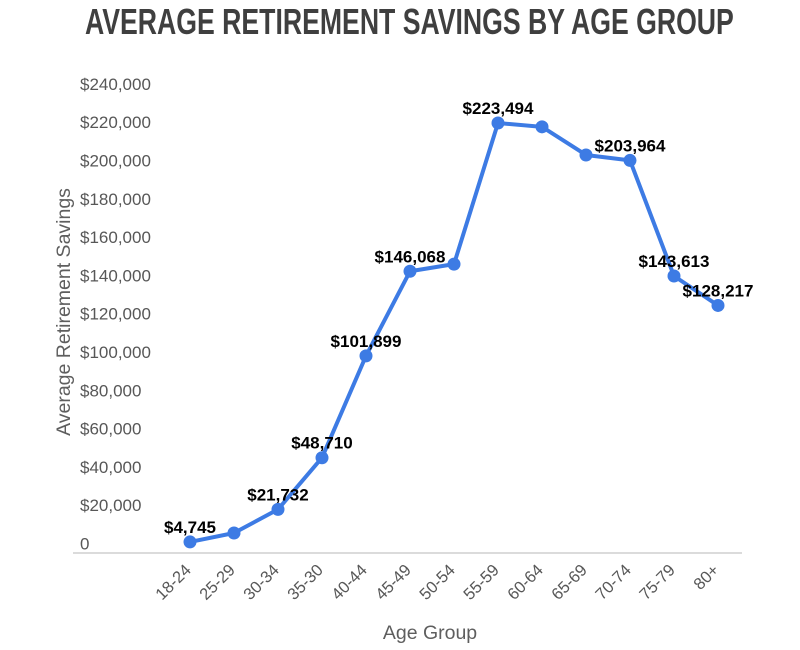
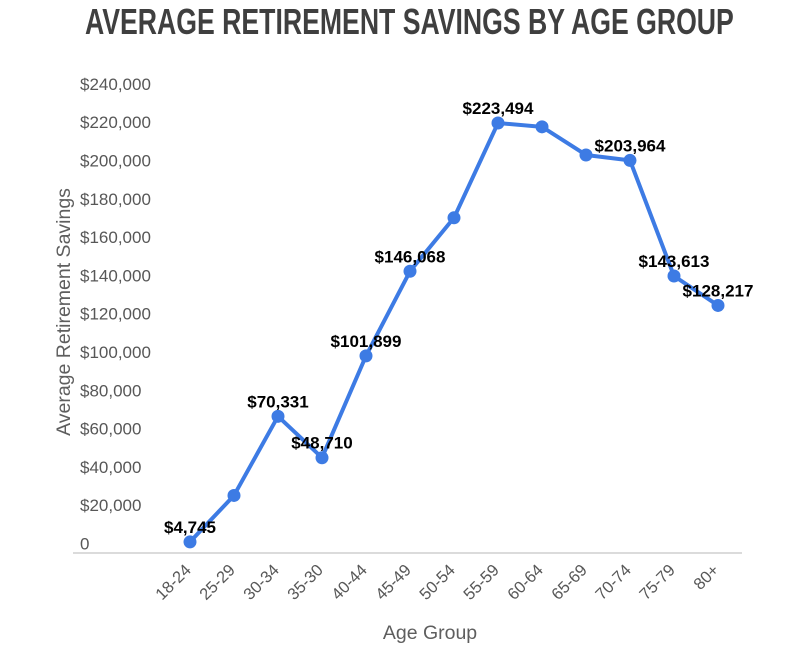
25-29: $9000 -> $29000
30-34: $21,732 -> $70,331
50-54: $150000 -> $174000
